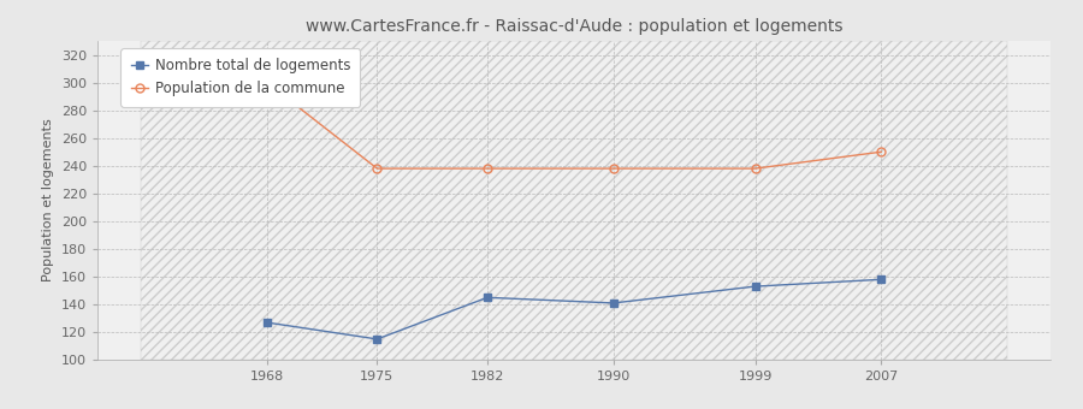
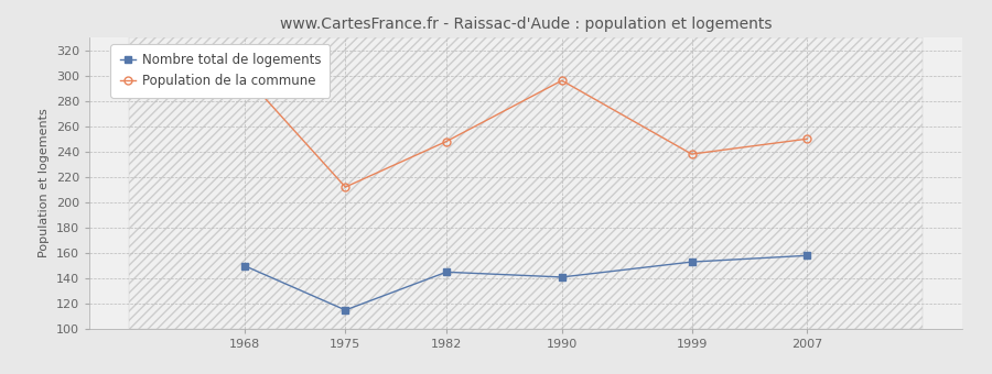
Nombre total de logements/1968: 127 -> 150
Population de la commune/1975: 238 -> 212
Population de la commune/1982: 238 -> 248
Population de la commune/1990: 238 -> 296
